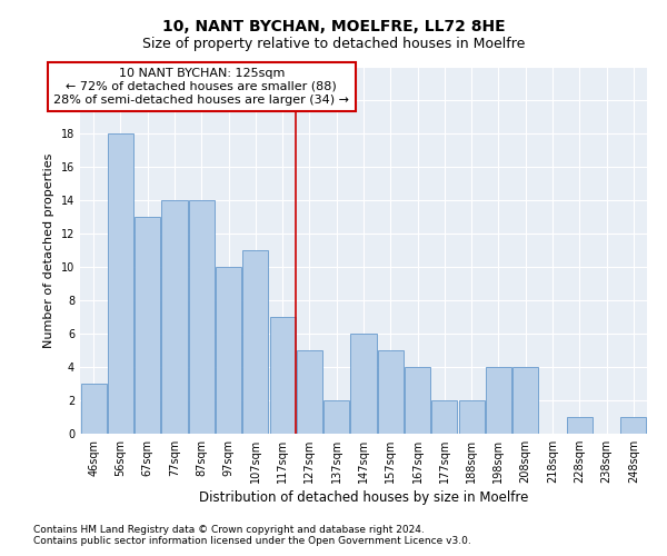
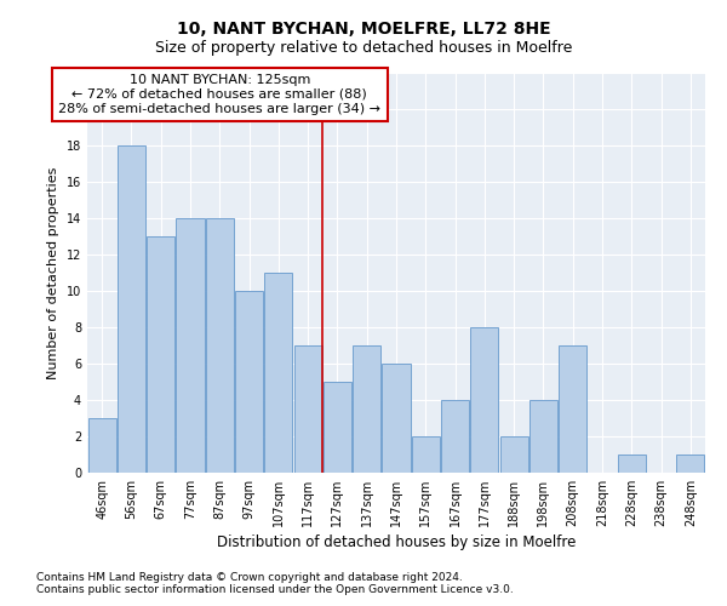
137sqm: 2 -> 7
157sqm: 5 -> 2
177sqm: 2 -> 8
208sqm: 4 -> 7
